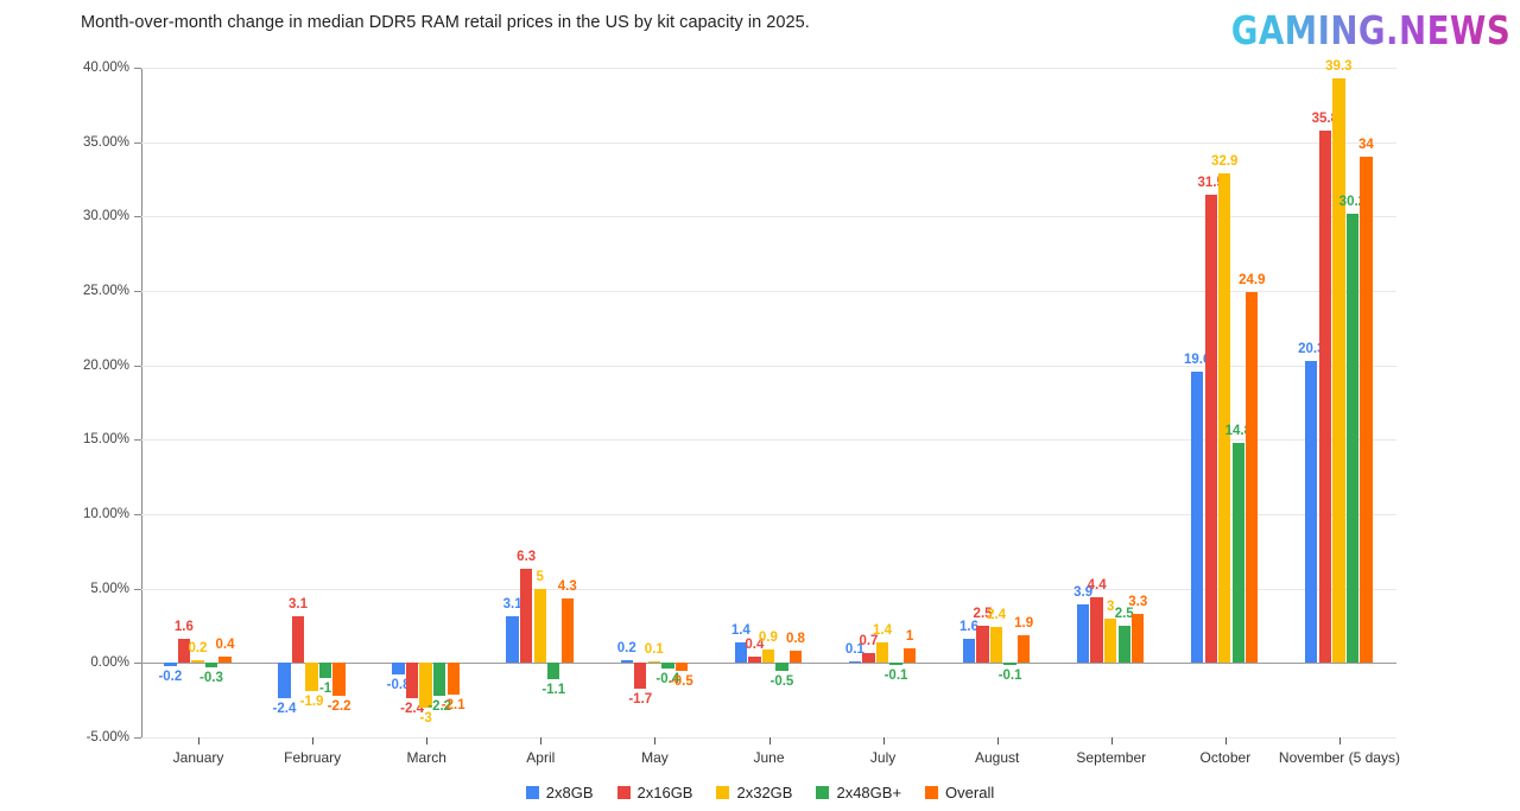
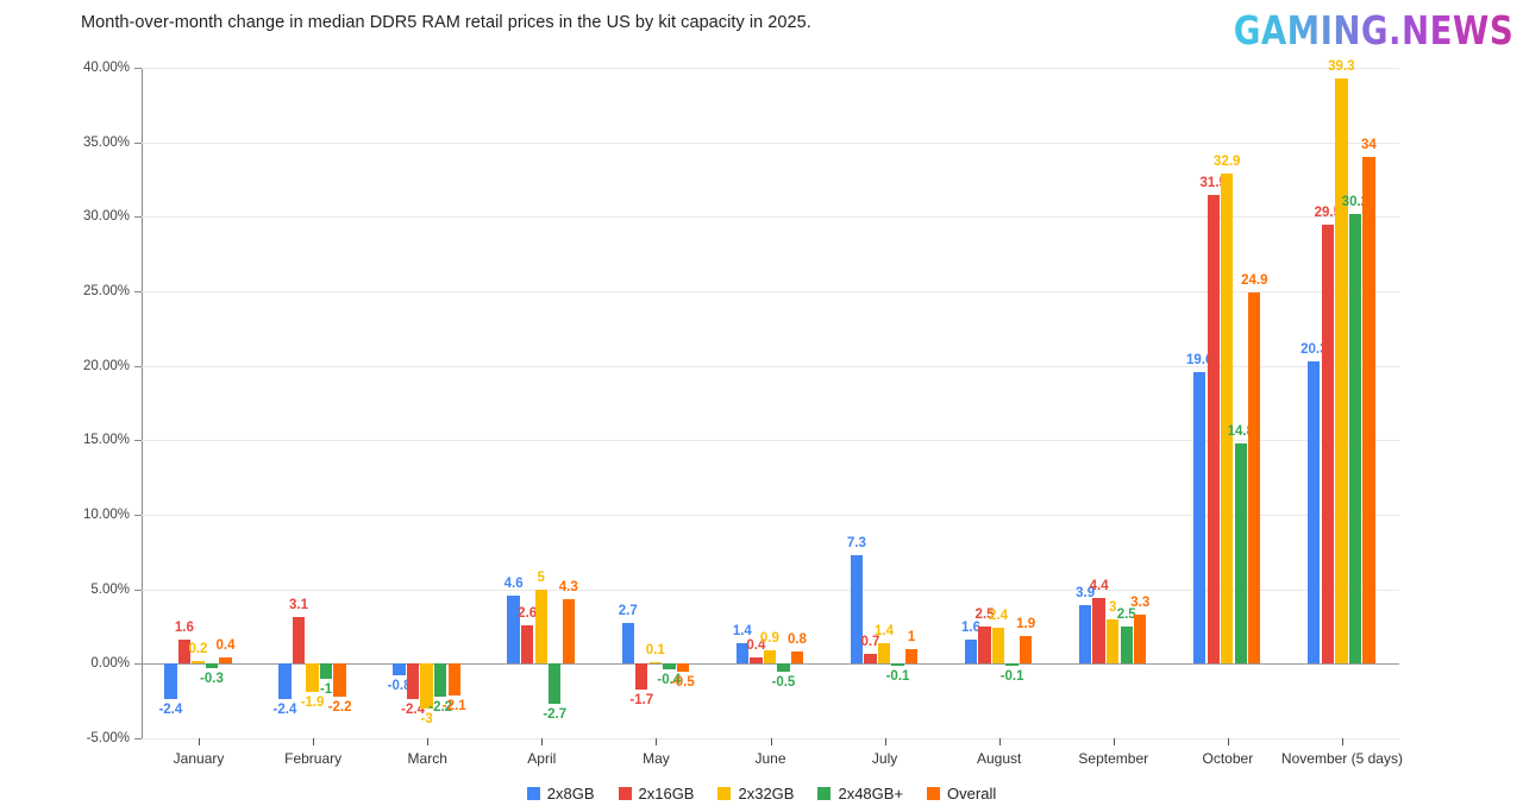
2x8GB/January: -0.2 -> -2.4
2x8GB/April: 3.1 -> 4.6
2x16GB/April: 6.3 -> 2.6
2x48GB+/April: -1.1 -> -2.7
2x8GB/May: 0.2 -> 2.7
2x8GB/July: 0.1 -> 7.3
2x16GB/November (5 days): 35.8 -> 29.5
